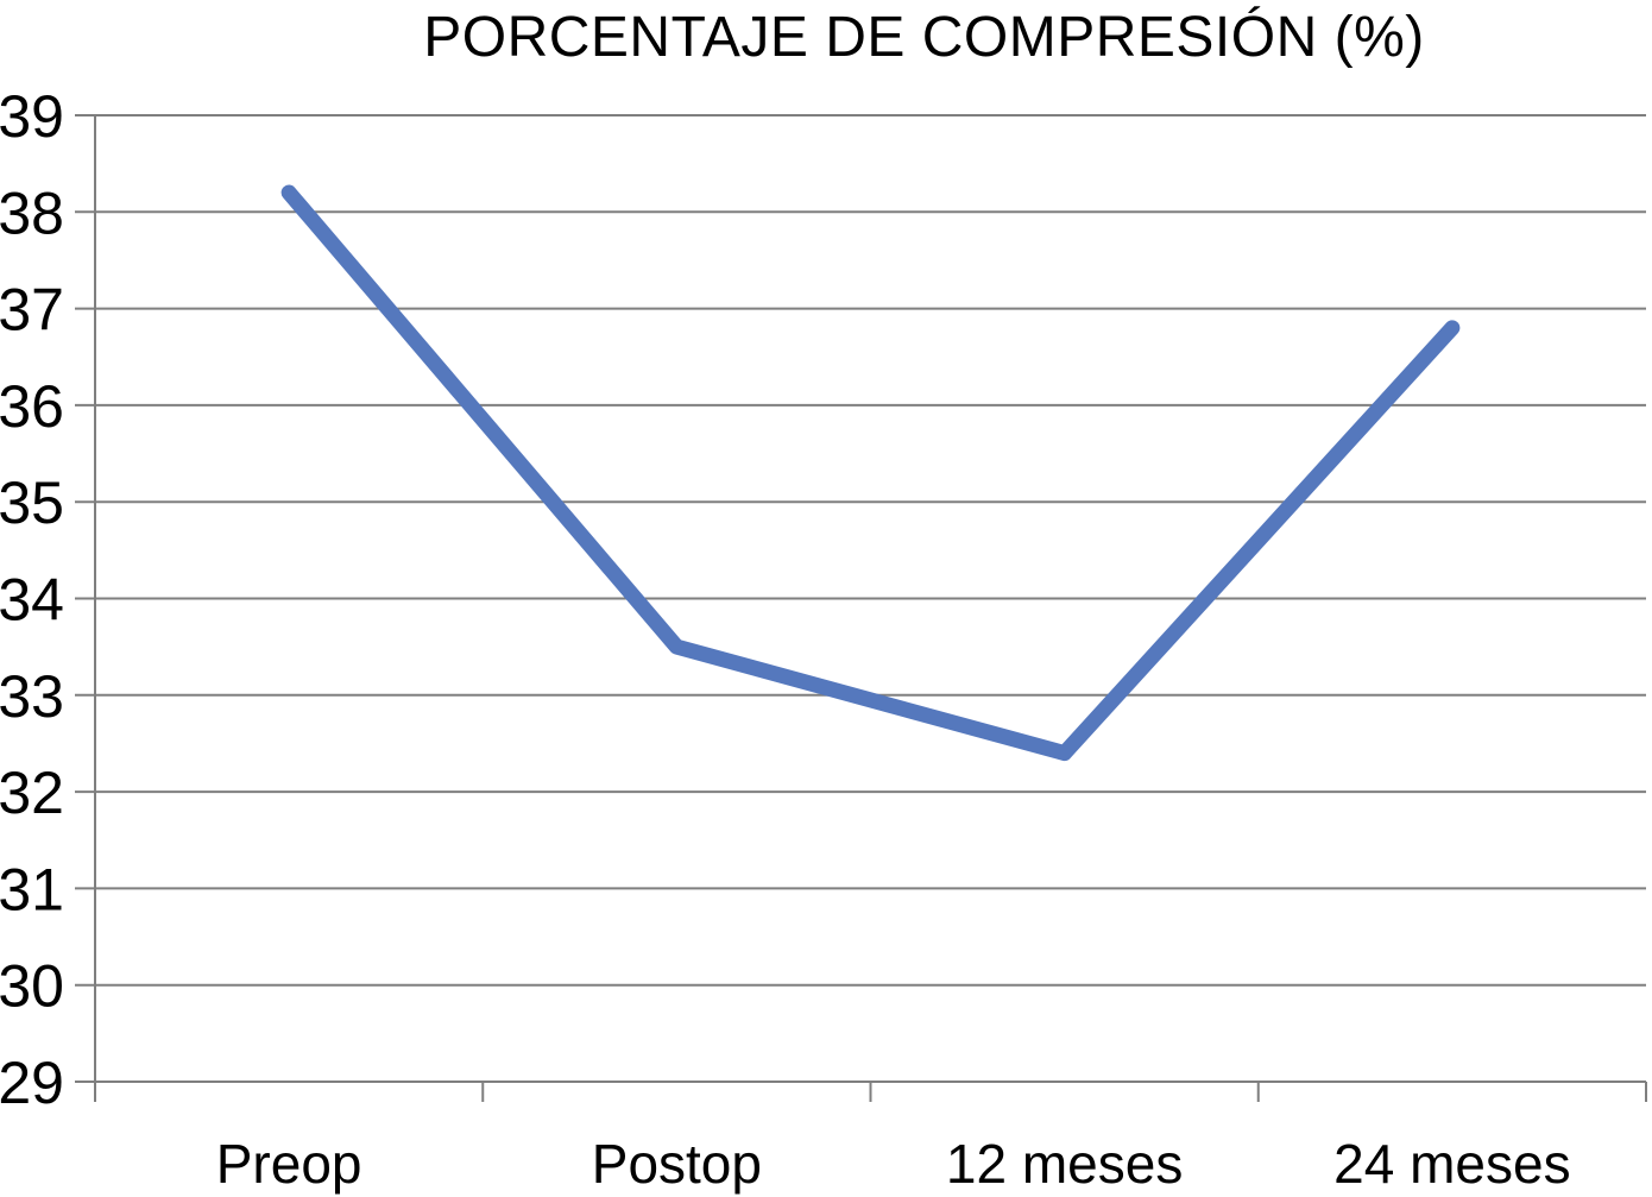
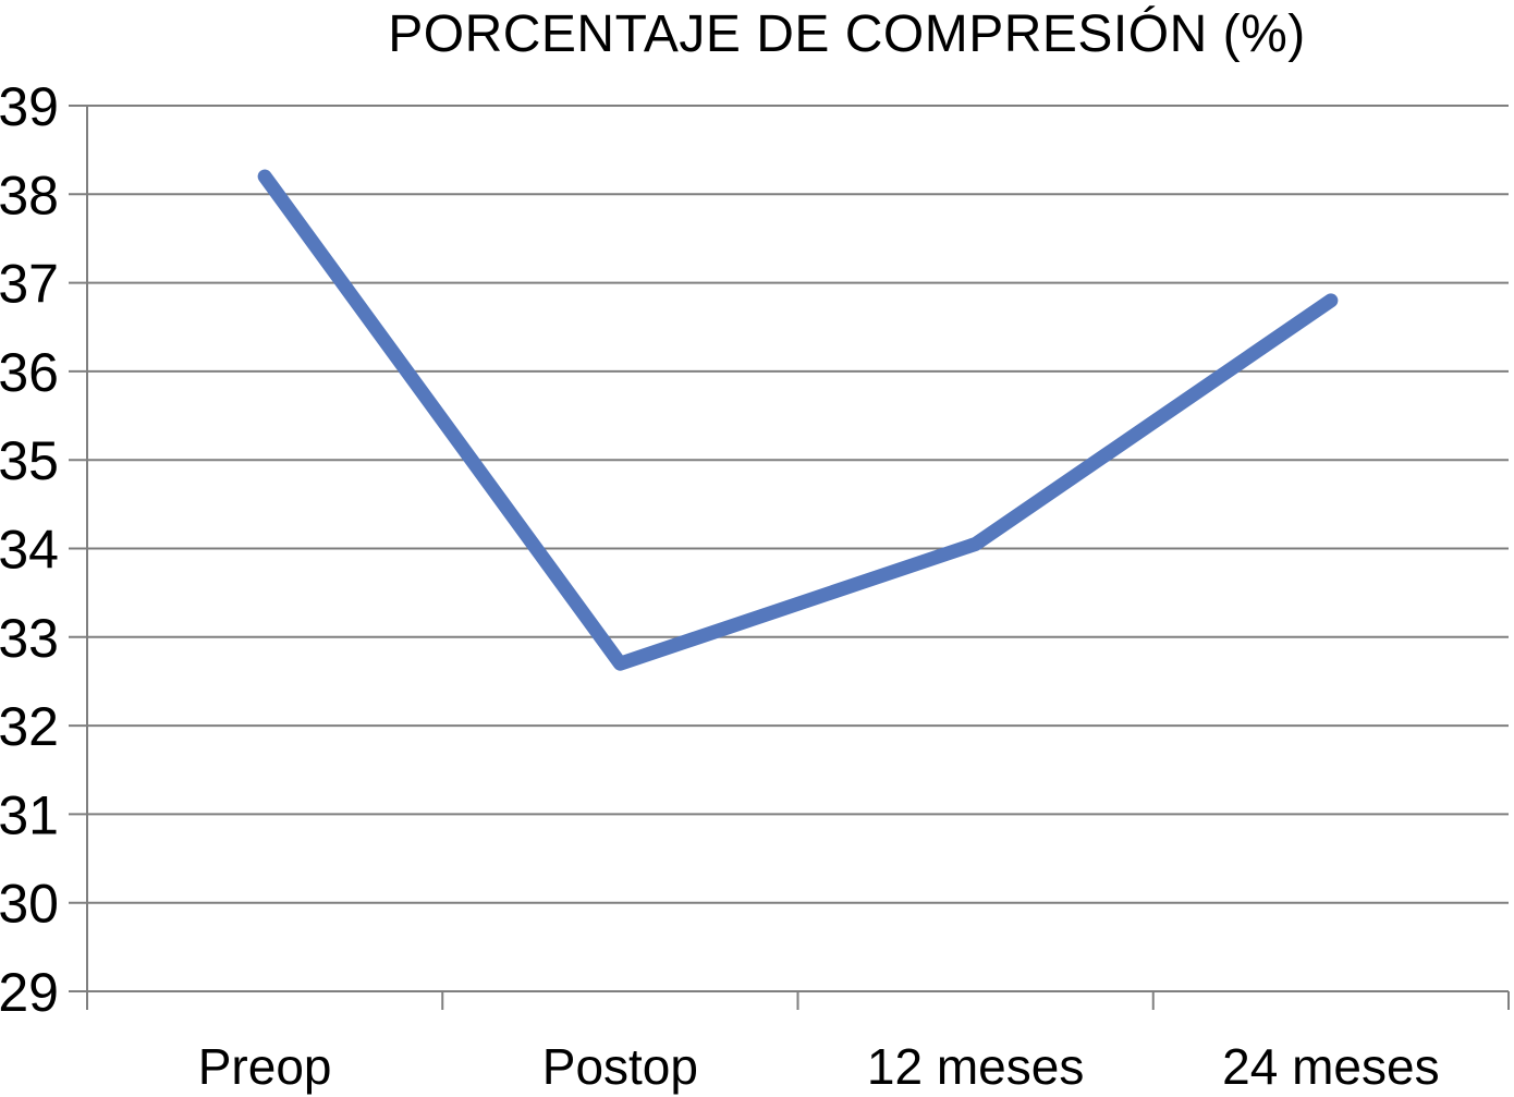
Postop: 33.5 -> 32.7
12 meses: 32.4 -> 34.0
